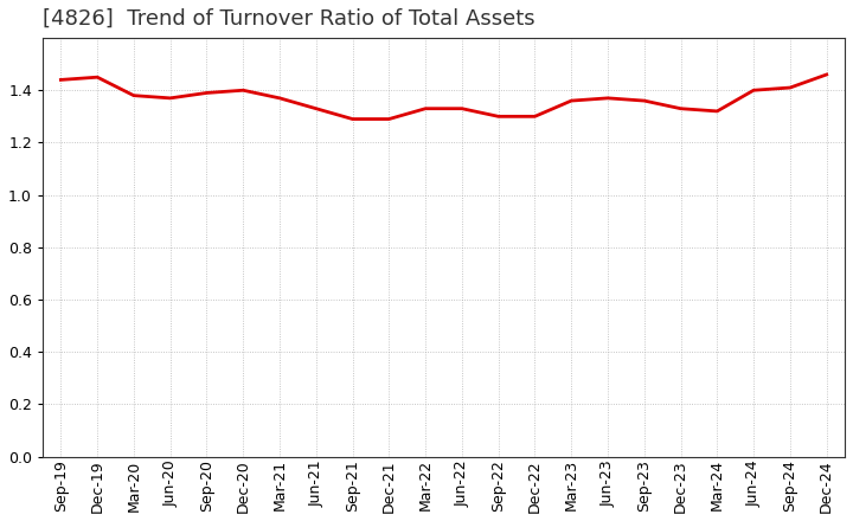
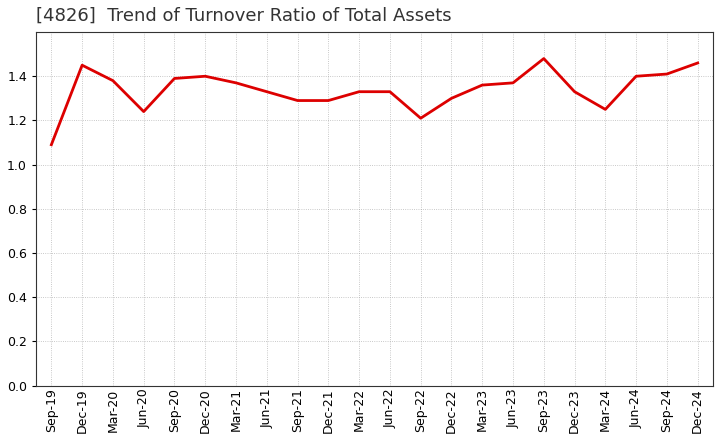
Sep-19: 1.44 -> 1.09
Jun-20: 1.37 -> 1.24
Sep-22: 1.30 -> 1.21
Sep-23: 1.36 -> 1.48
Mar-24: 1.32 -> 1.25
